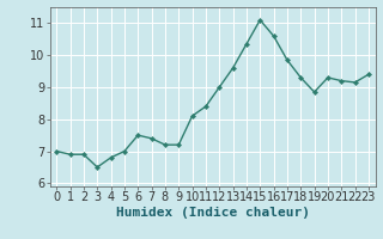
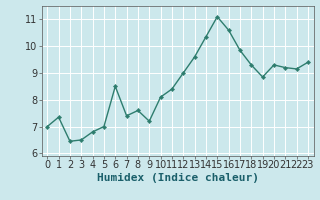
1: 6.90 -> 7.35
2: 6.90 -> 6.45
6: 7.50 -> 8.50
8: 7.20 -> 7.60
